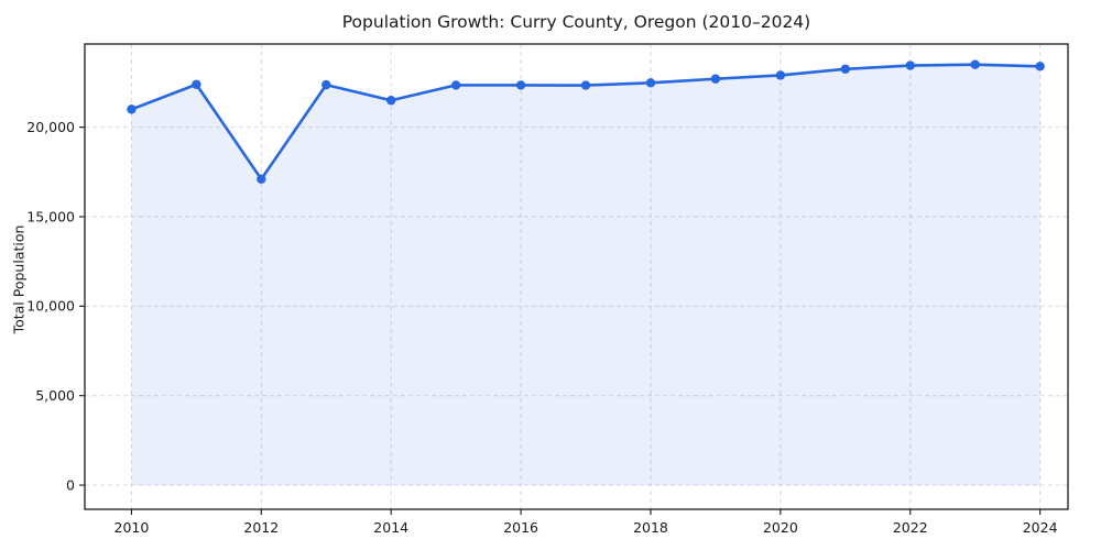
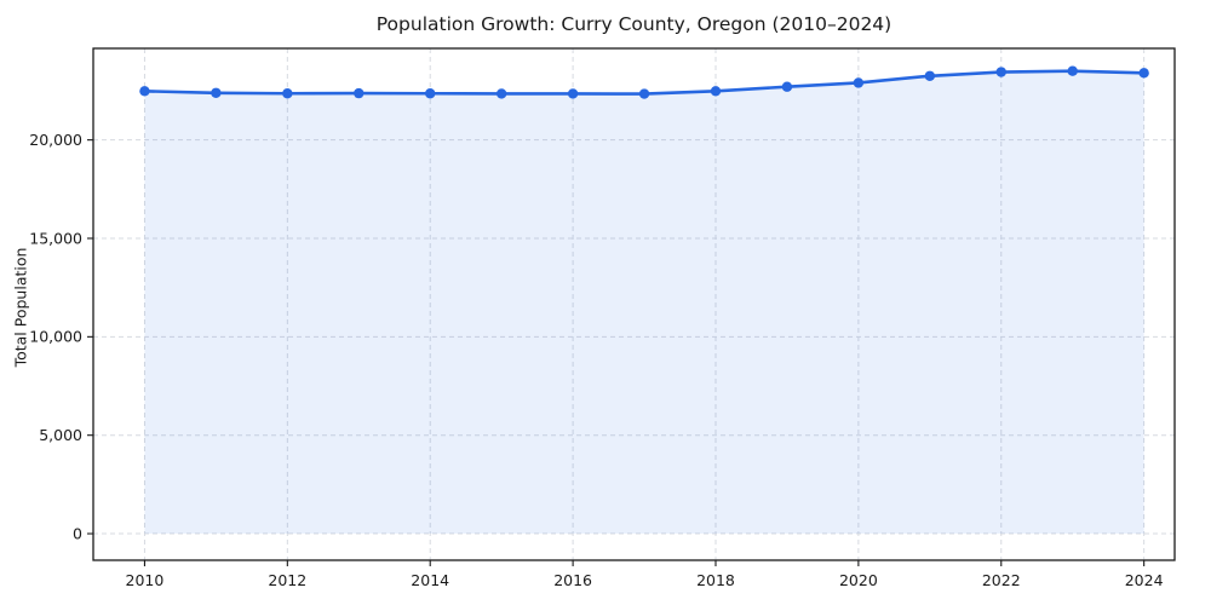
2010: 21000 -> 22500
2012: 17100 -> 22400
2014: 21500 -> 22400
